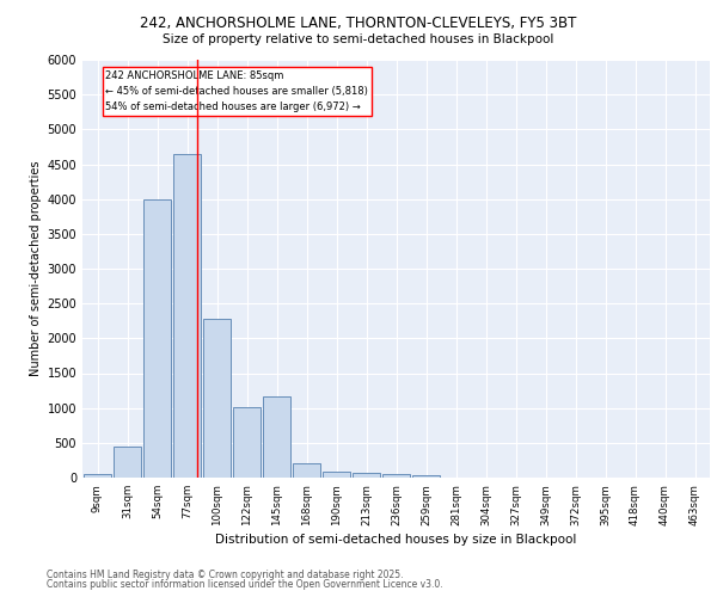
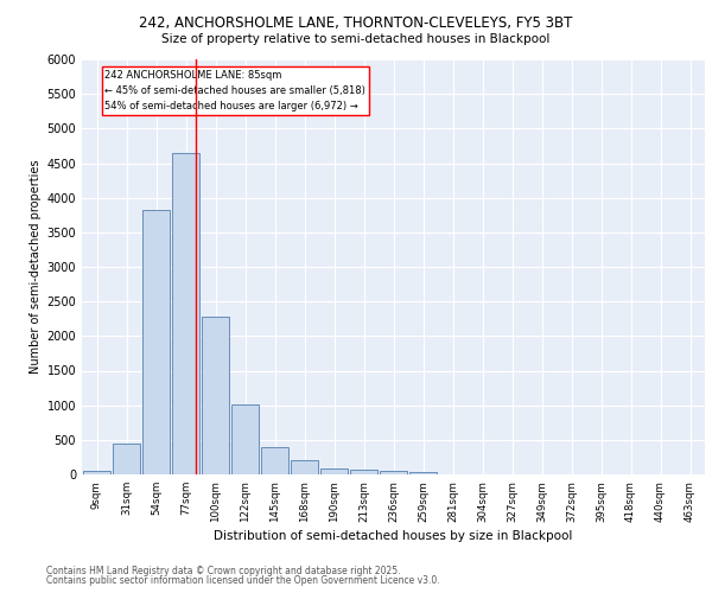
54sqm: 4000 -> 3820
145sqm: 1160 -> 400
